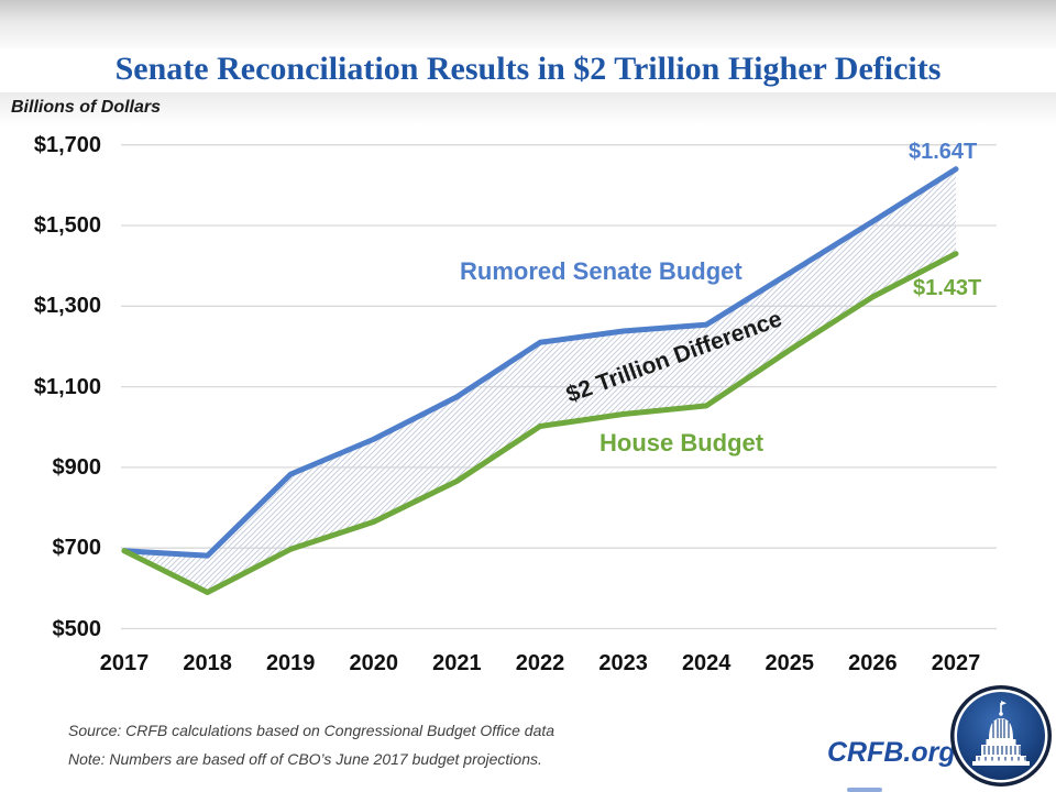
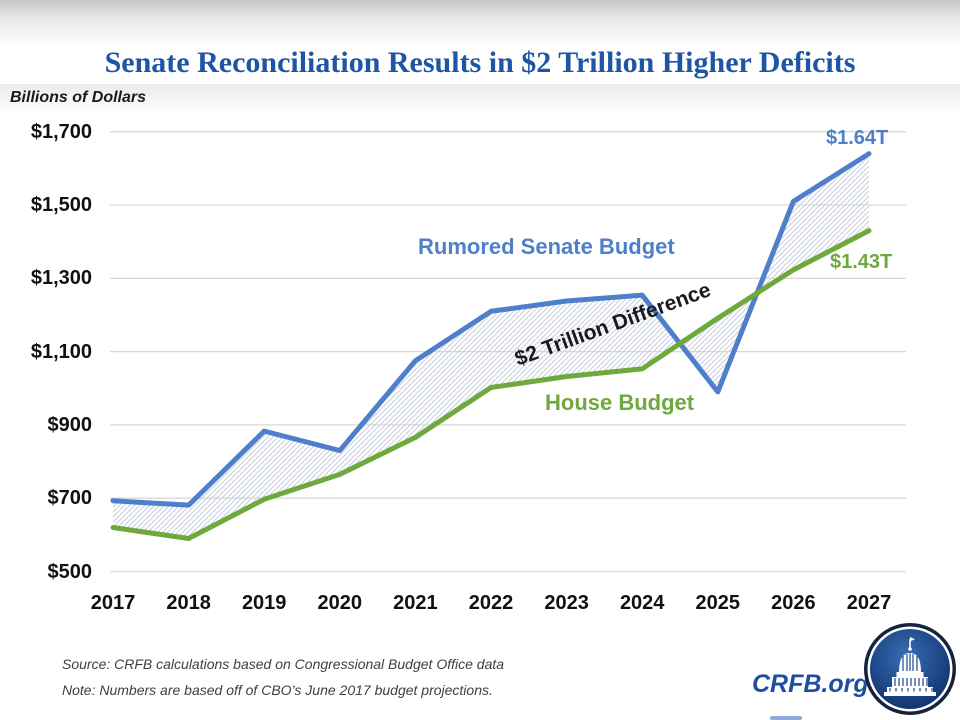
House Budget/2017: $690 -> $620
Rumored Senate Budget/2020: $970 -> $830
Rumored Senate Budget/2025: $1380 -> $990
